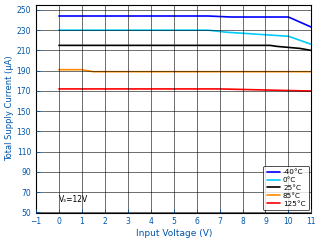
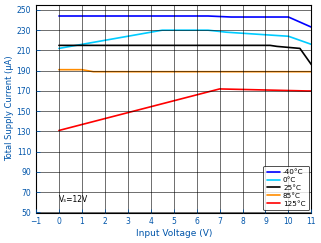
0°C/0: 230 -> 212
125°C/0: 172 -> 131
25°C/11: 210 -> 196
